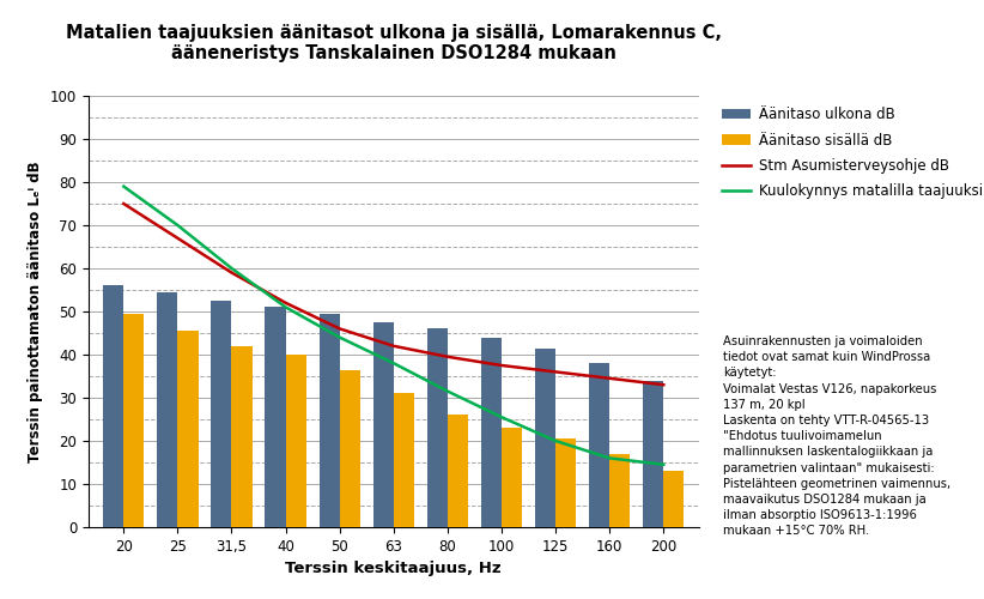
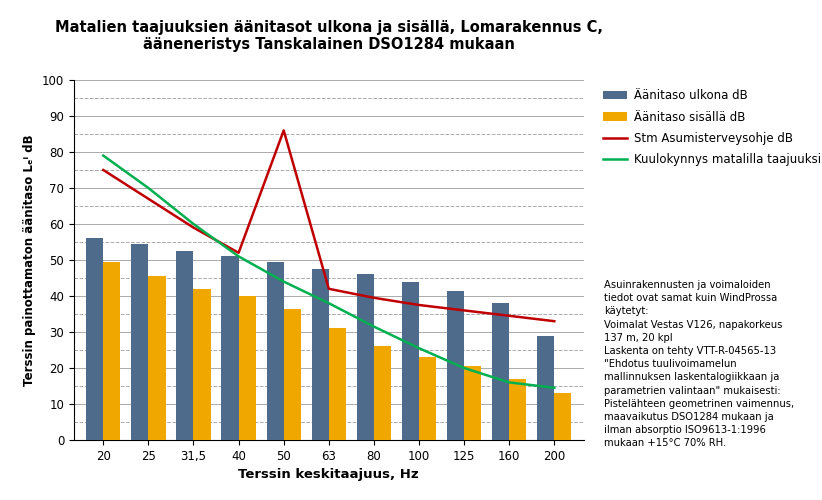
Stm Asumisterveysohje dB/50: 46.0 -> 86.0
Äänitaso ulkona dB/200: 34.0 -> 29.0
